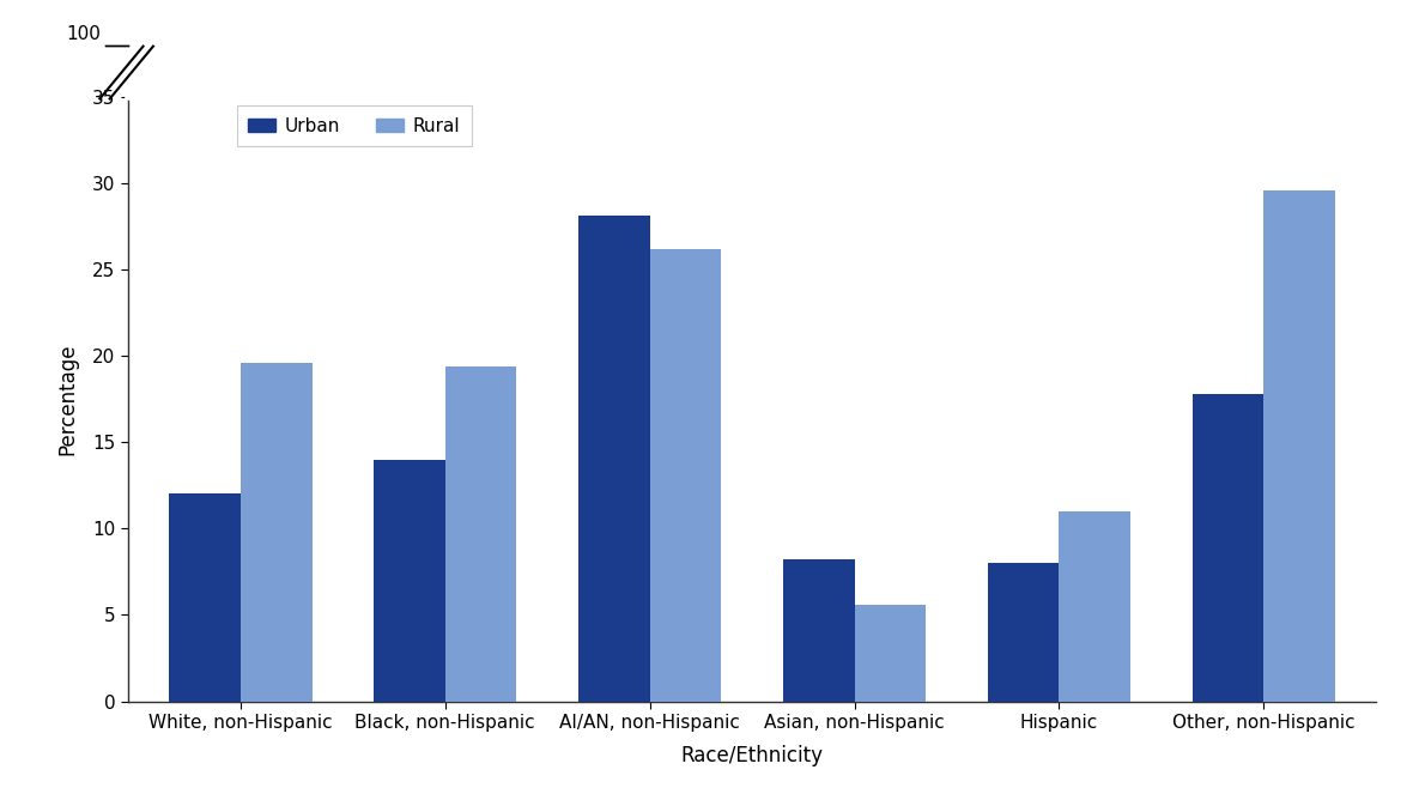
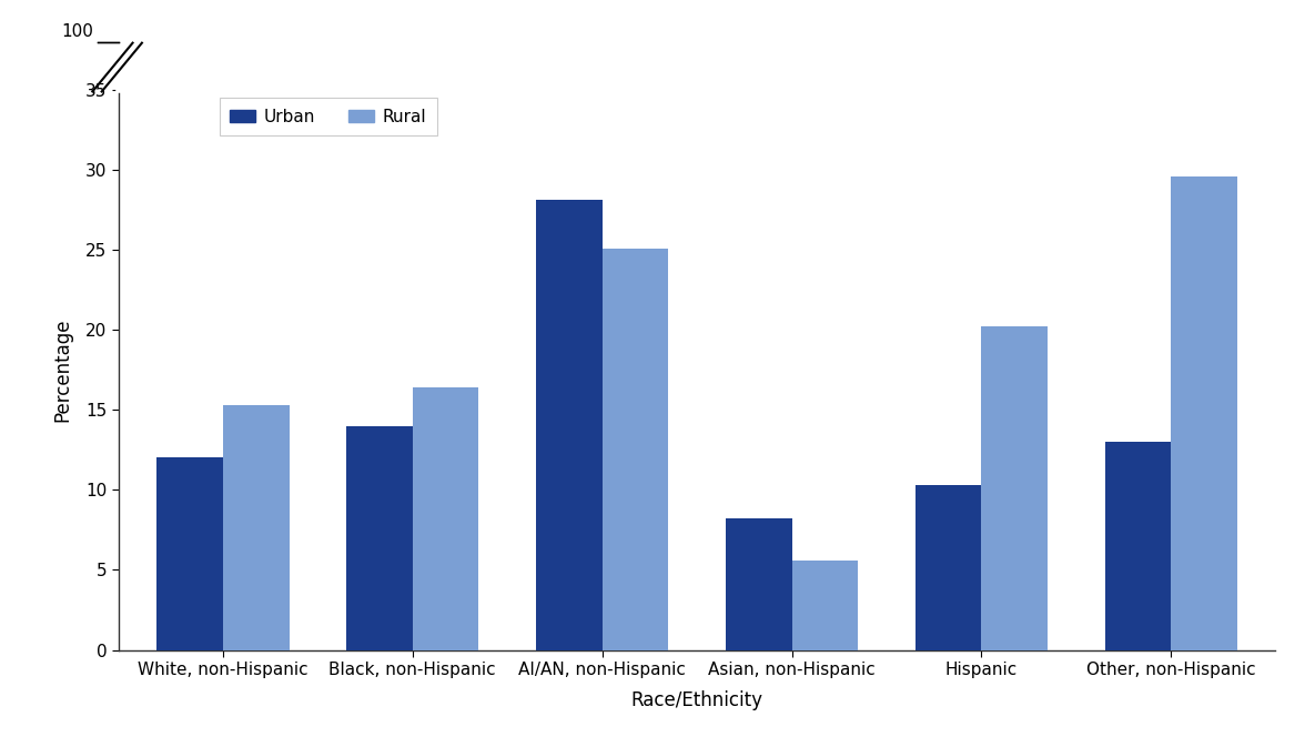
Rural/White, non-Hispanic: 19.6 -> 15.3
Rural/Black, non-Hispanic: 19.4 -> 16.4
Rural/AI/AN, non-Hispanic: 26.2 -> 25.1
Urban/Hispanic: 8.0 -> 10.3
Rural/Hispanic: 11.0 -> 20.2
Urban/Other, non-Hispanic: 17.8 -> 13.0
